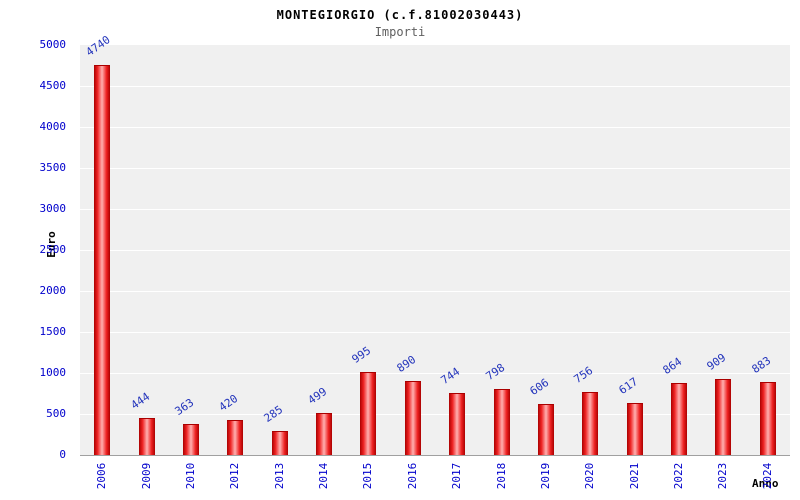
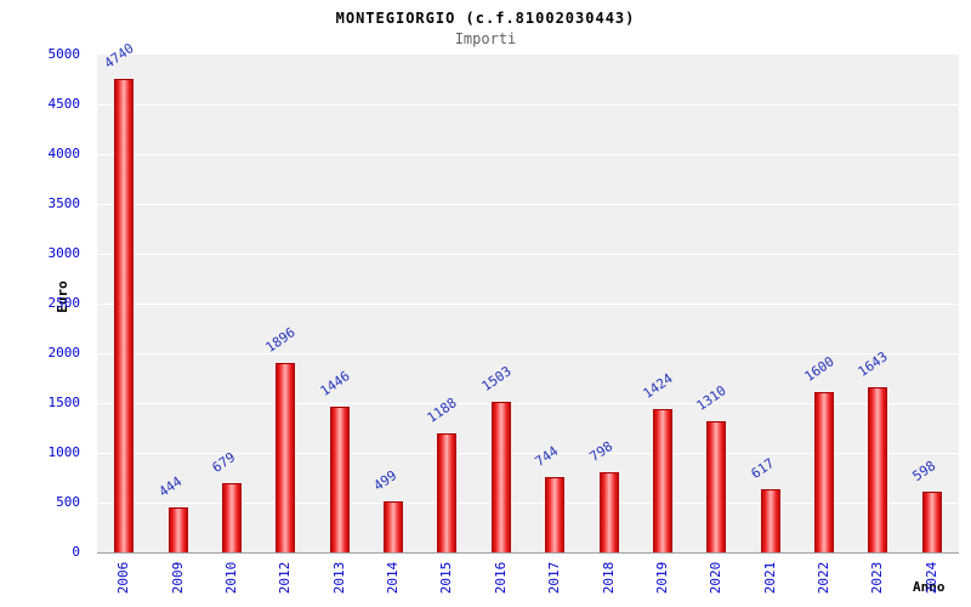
2010: 363 -> 679
2012: 420 -> 1896
2013: 285 -> 1446
2015: 995 -> 1188
2016: 890 -> 1503
2019: 606 -> 1424
2020: 756 -> 1310
2022: 864 -> 1600
2023: 909 -> 1643
2024: 883 -> 598
